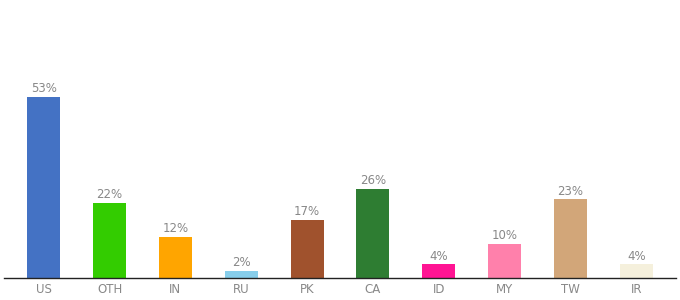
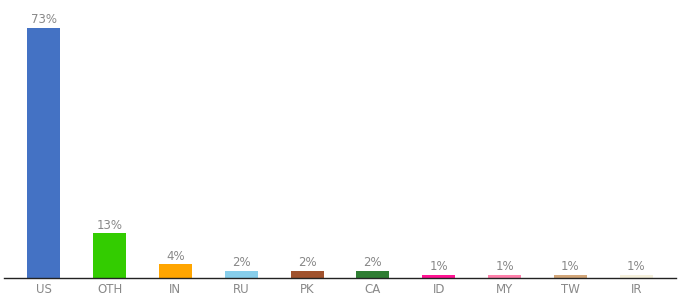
US: 53% -> 73%
OTH: 22% -> 13%
IN: 12% -> 4%
PK: 17% -> 2%
CA: 26% -> 2%
ID: 4% -> 1%
MY: 10% -> 1%
TW: 23% -> 1%
IR: 4% -> 1%
